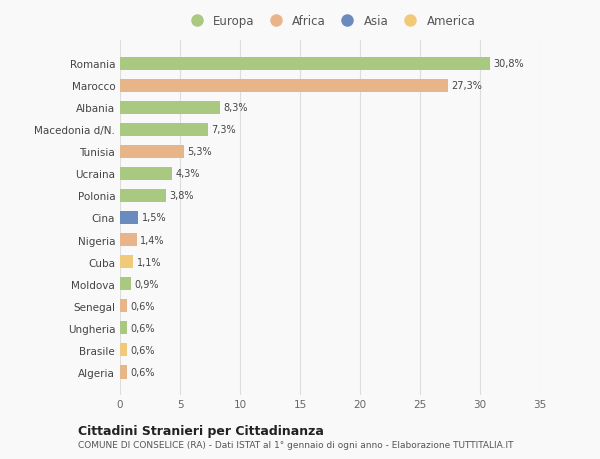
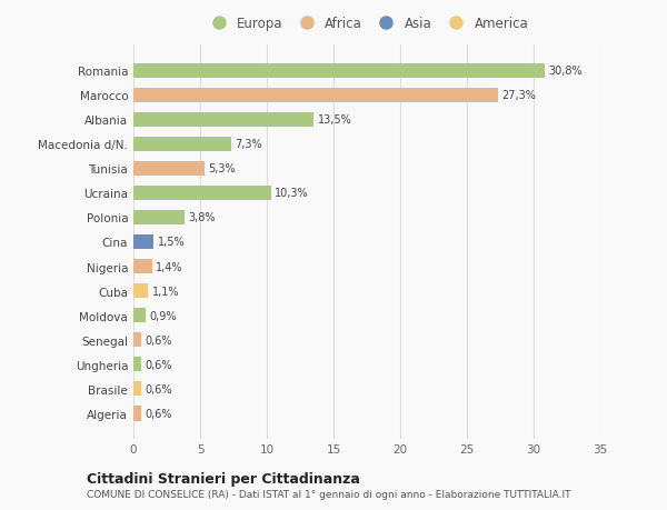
Albania: 8,3% -> 13,5%
Ucraina: 4,3% -> 10,3%
